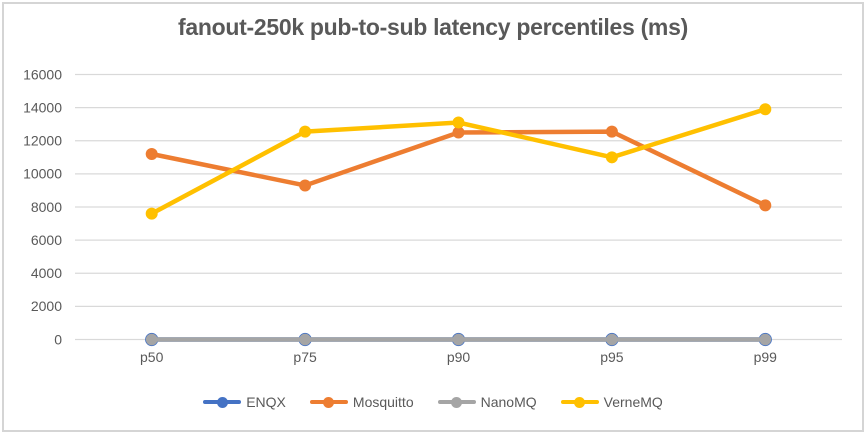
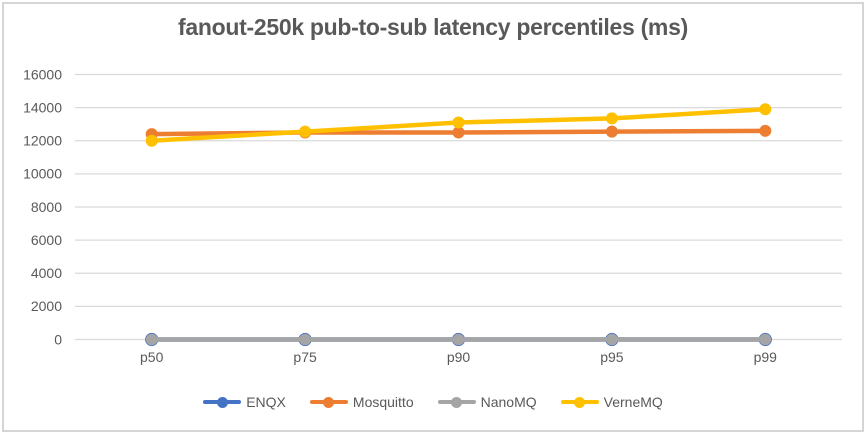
Mosquitto/p50: 11200 -> 12400
VerneMQ/p50: 7600 -> 12000
Mosquitto/p75: 9300 -> 12500
VerneMQ/p95: 11000 -> 13400
Mosquitto/p99: 8100 -> 12600
